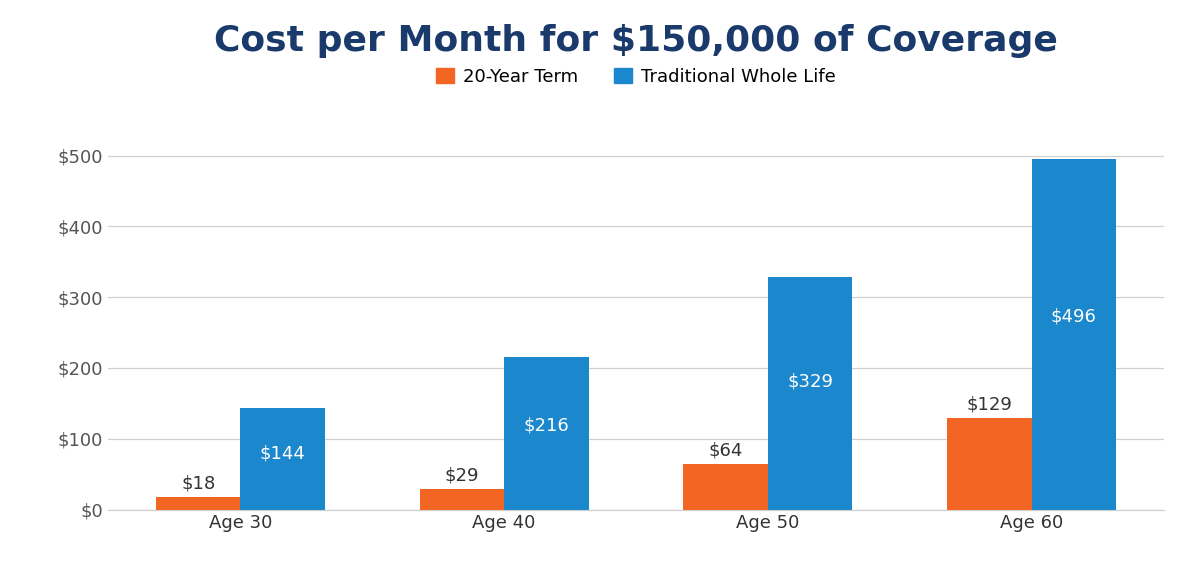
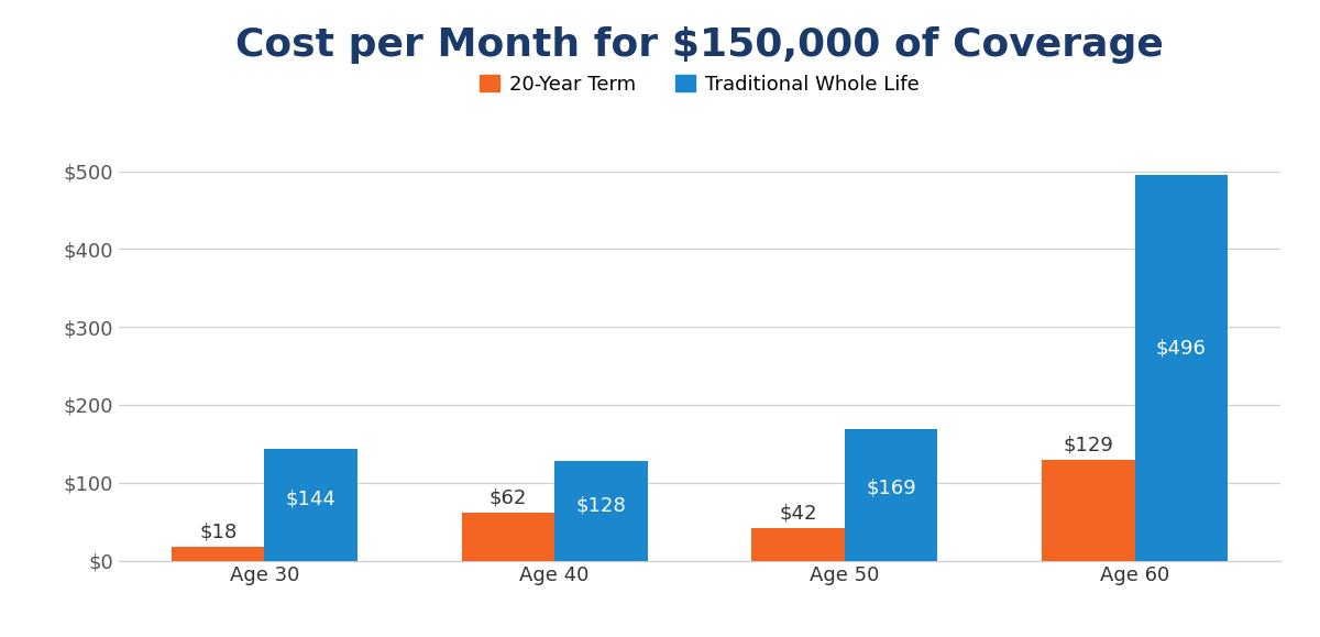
20-Year Term/Age 40: $29 -> $62
Traditional Whole Life/Age 40: $216 -> $128
20-Year Term/Age 50: $64 -> $42
Traditional Whole Life/Age 50: $329 -> $169
